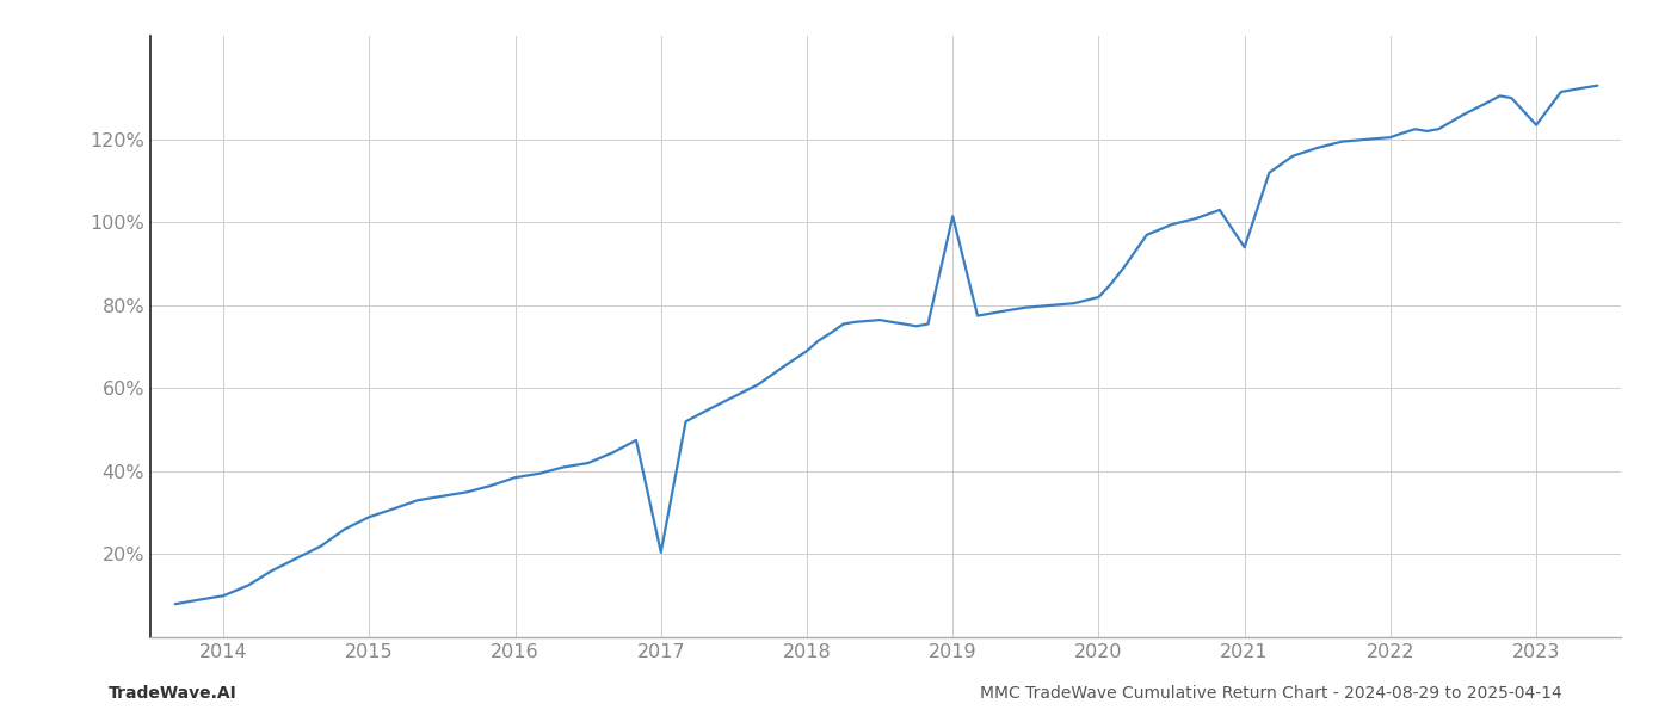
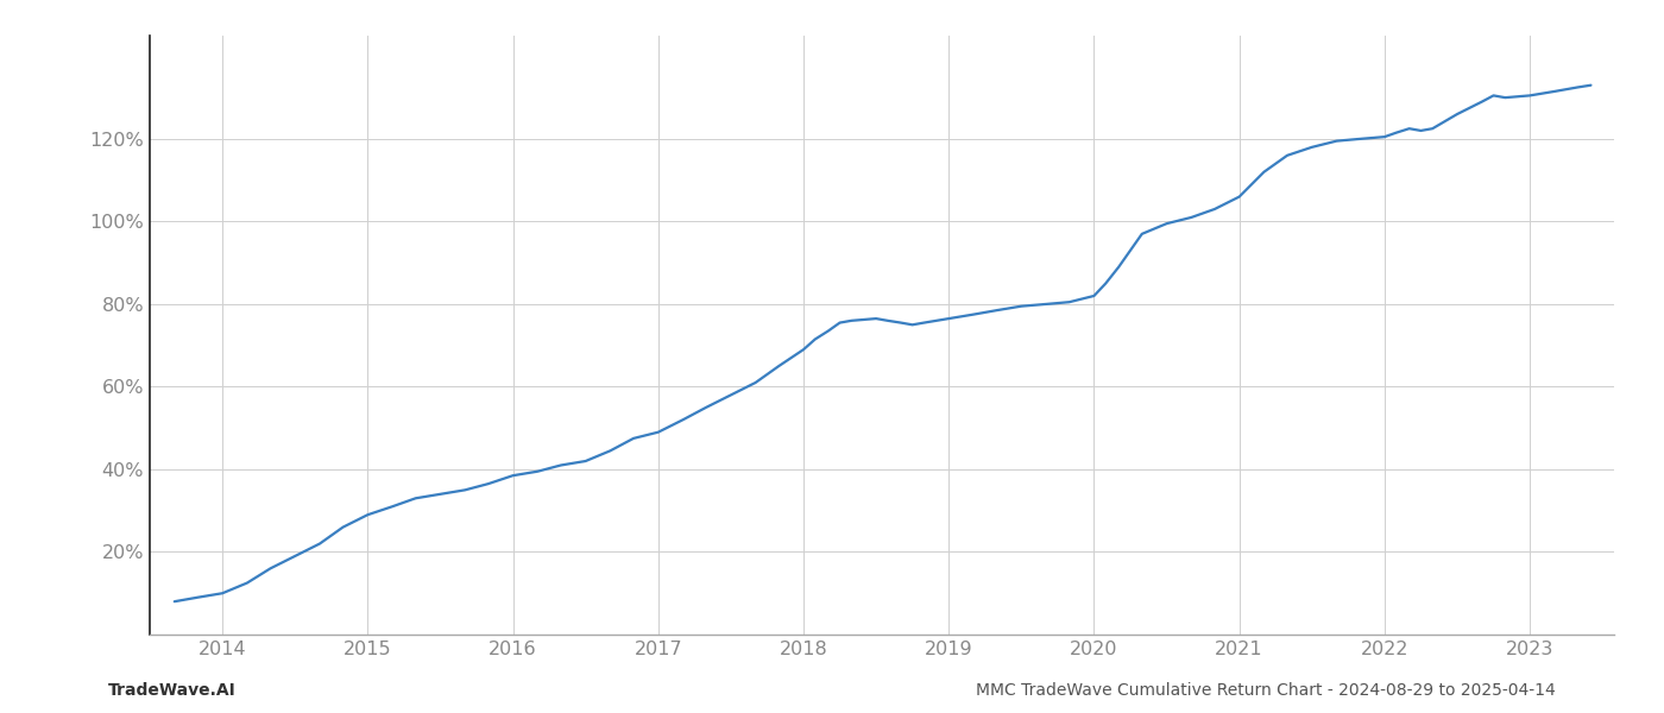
2017: 20.5% -> 49.0%
2019: 101.5% -> 76.5%
2021: 94.0% -> 106.0%
2023: 123.5% -> 130.5%
